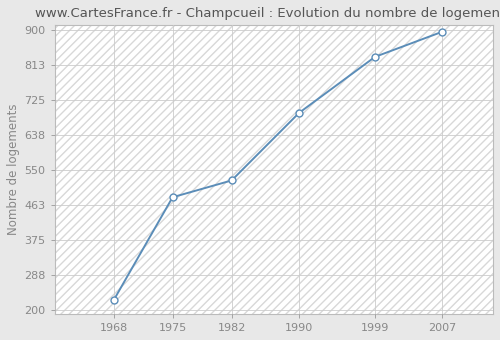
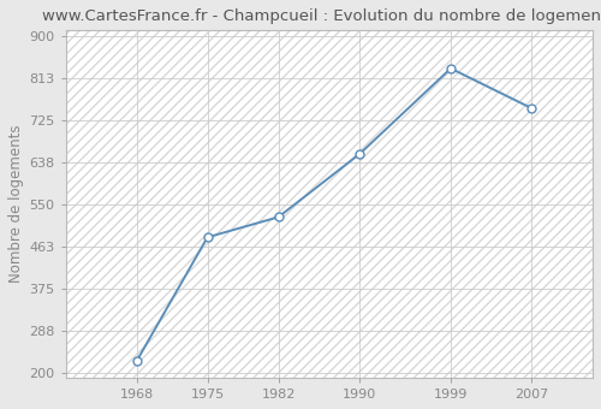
1990: 693 -> 655
2007: 896 -> 750
